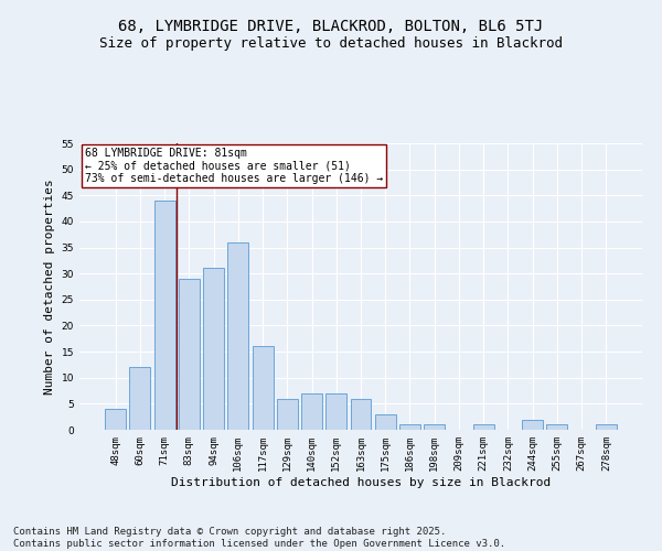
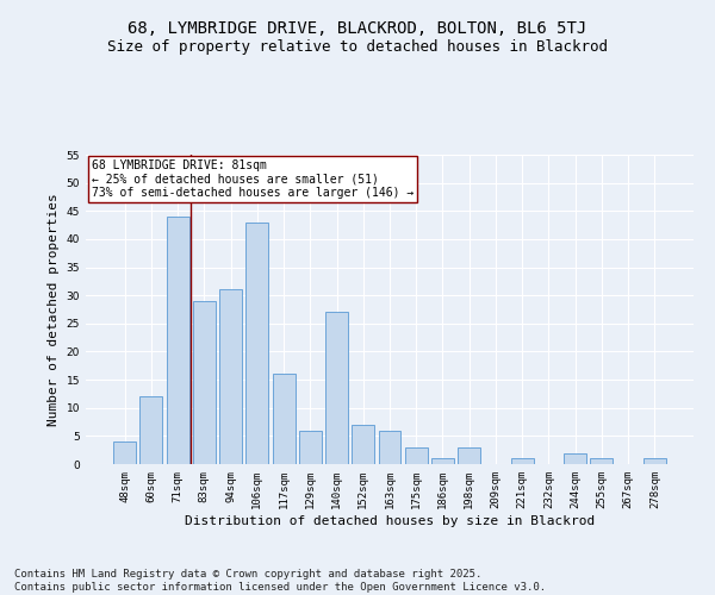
106sqm: 36 -> 43
140sqm: 7 -> 27
198sqm: 1 -> 3
